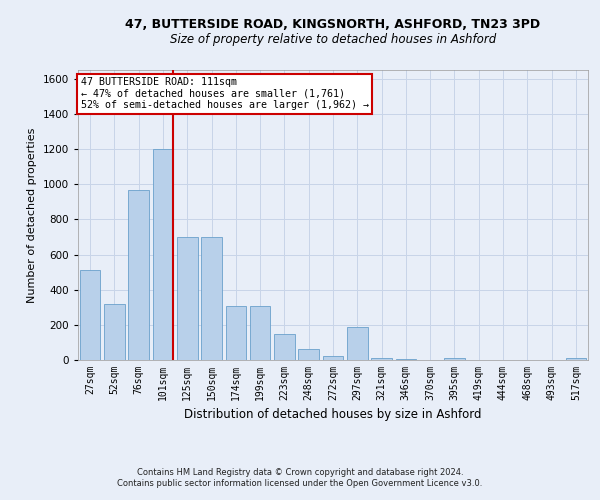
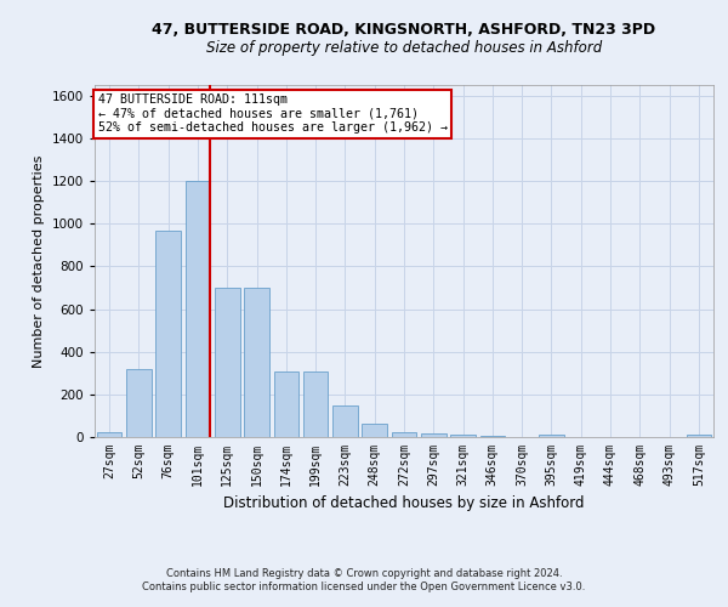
27sqm: 510 -> 20
297sqm: 190 -> 20
